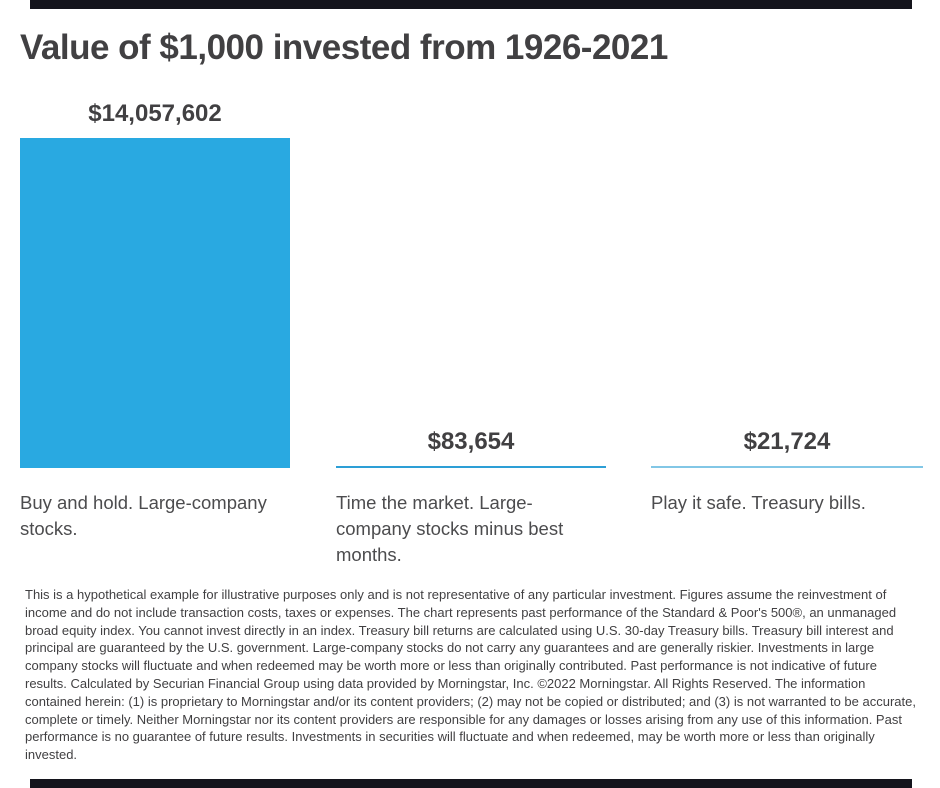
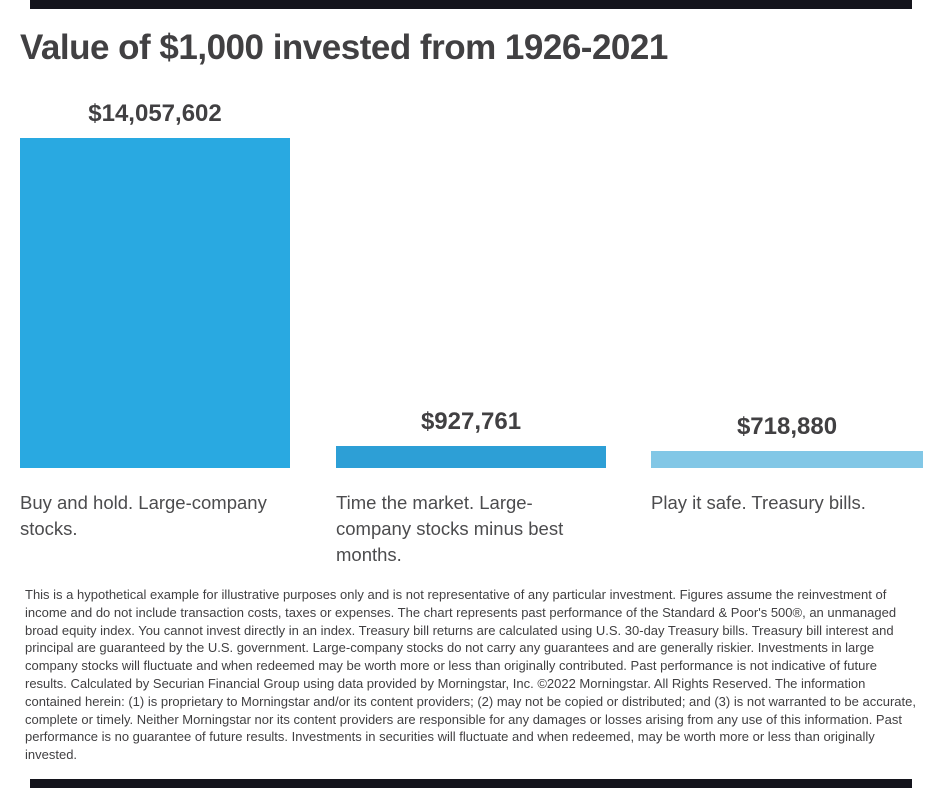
Time the market. Large-company stocks minus best months.: $83,654 -> $927,761
Play it safe. Treasury bills.: $21,724 -> $718,880
